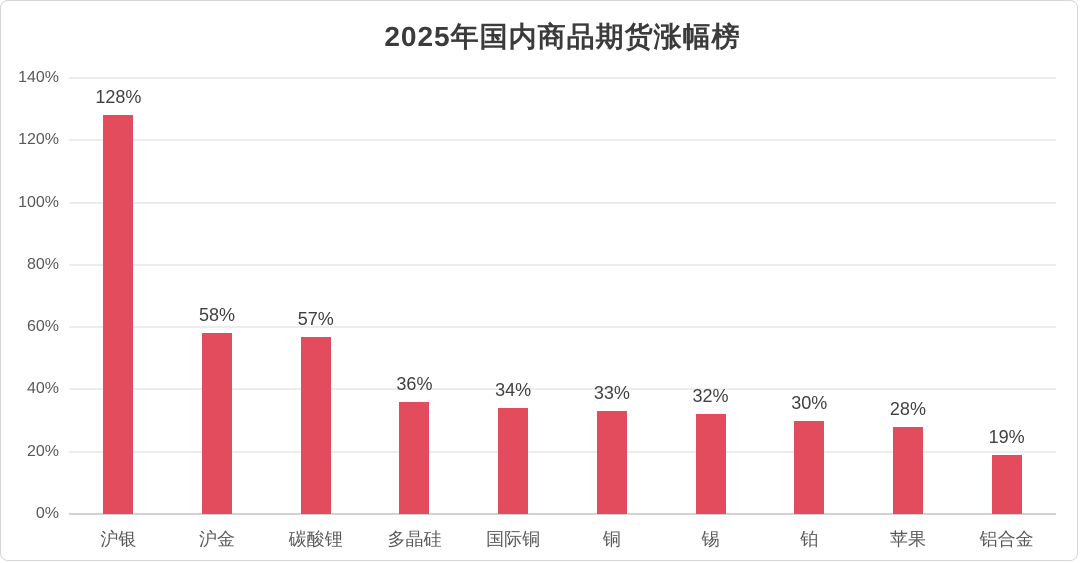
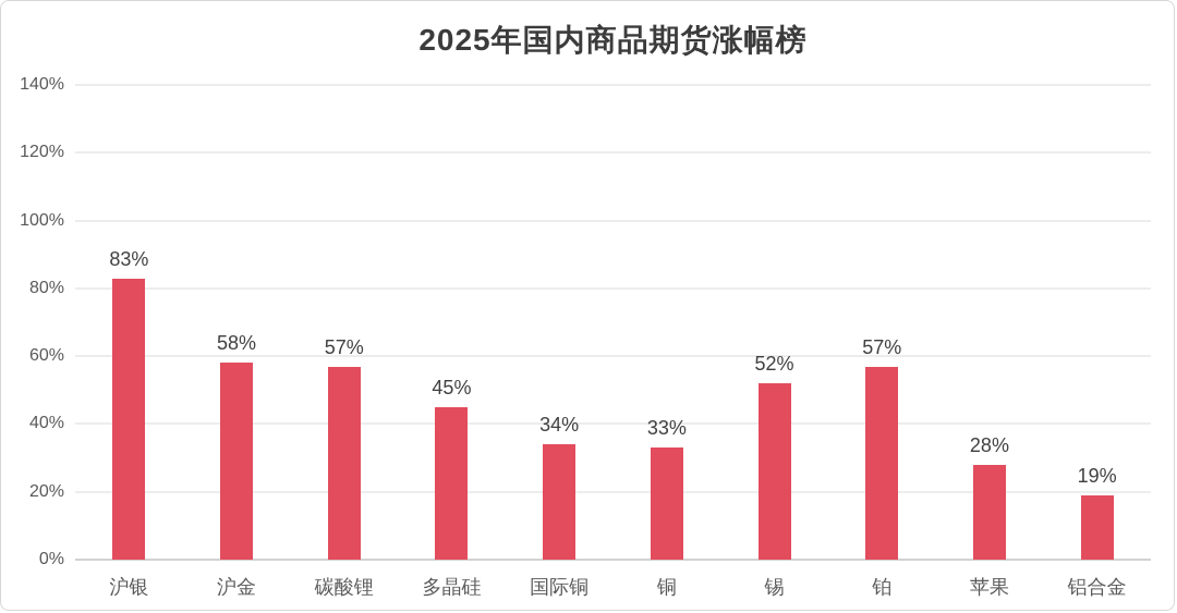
沪银: 128% -> 83%
多晶硅: 36% -> 45%
锡: 32% -> 52%
铂: 30% -> 57%
